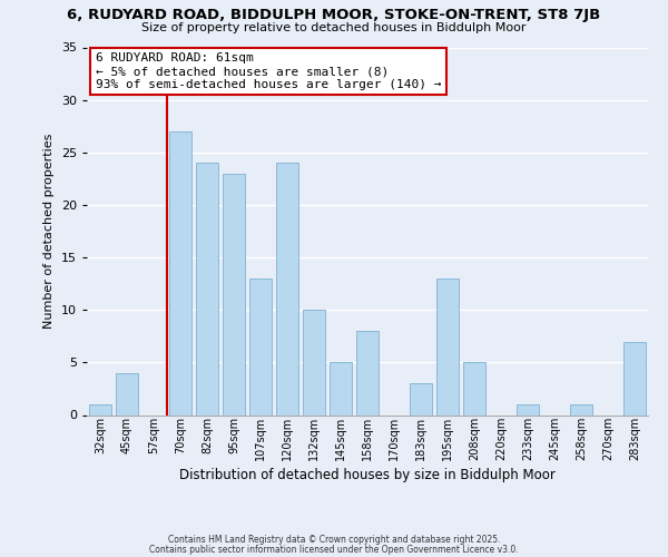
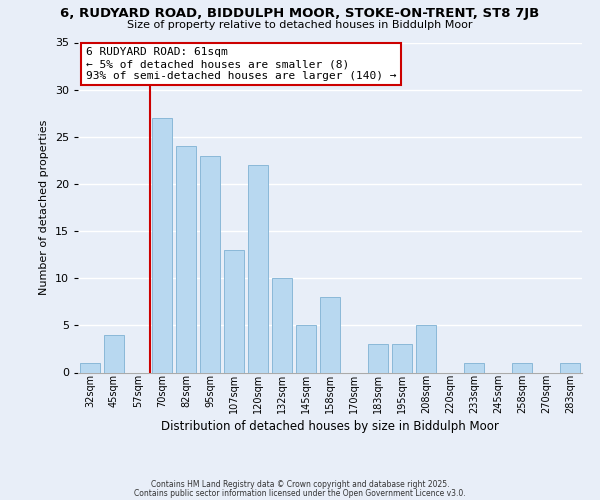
120sqm: 24 -> 22
195sqm: 13 -> 3
283sqm: 7 -> 1
